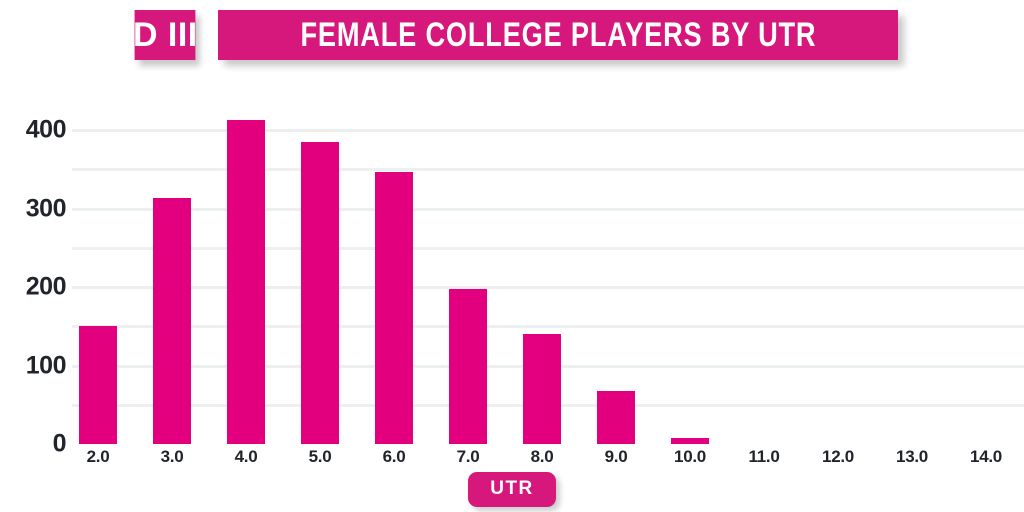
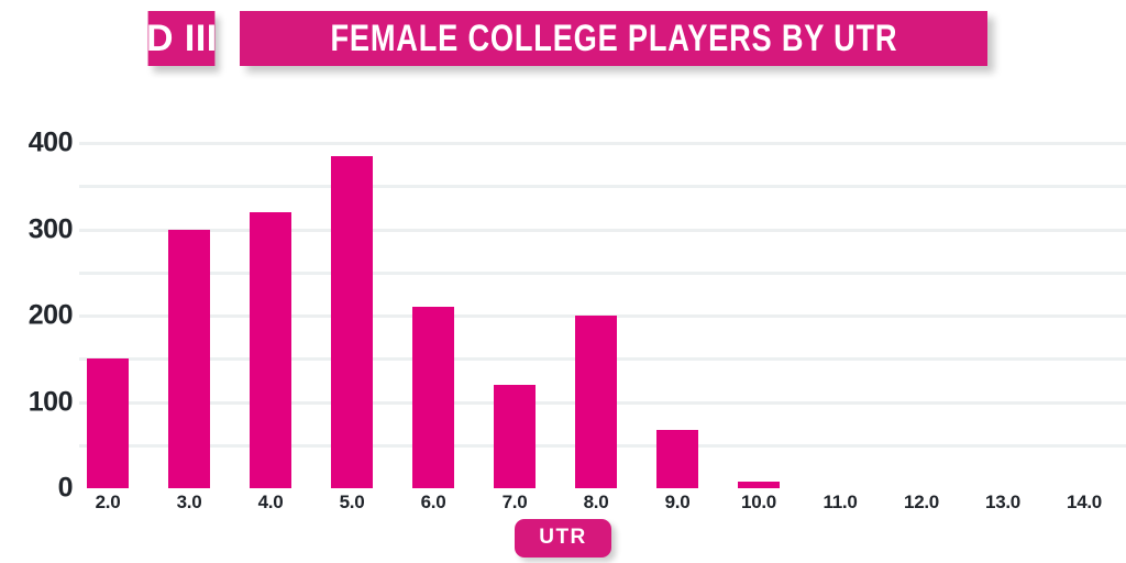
3.0: 310 -> 300
4.0: 410 -> 320
6.0: 350 -> 210
7.0: 200 -> 120
8.0: 140 -> 200
